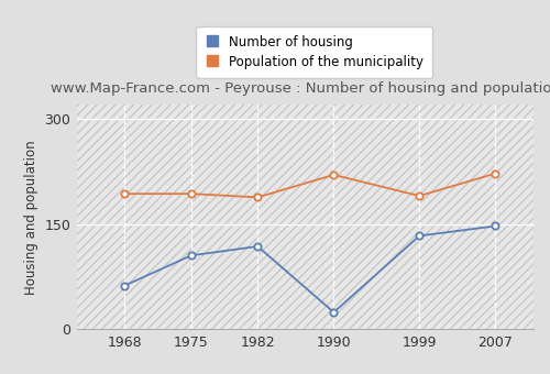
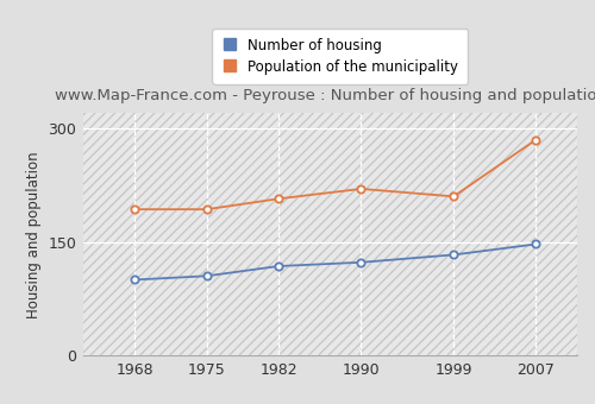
Number of housing/1968: 62 -> 100
Population of the municipality/1982: 188 -> 207
Number of housing/1990: 24 -> 123
Population of the municipality/1999: 190 -> 210
Population of the municipality/2007: 222 -> 285
